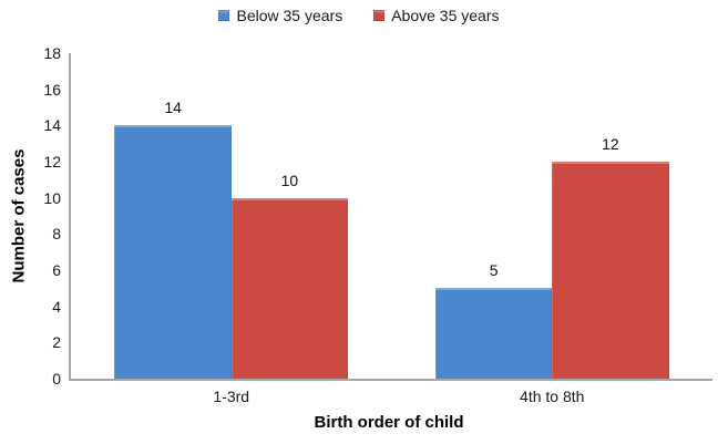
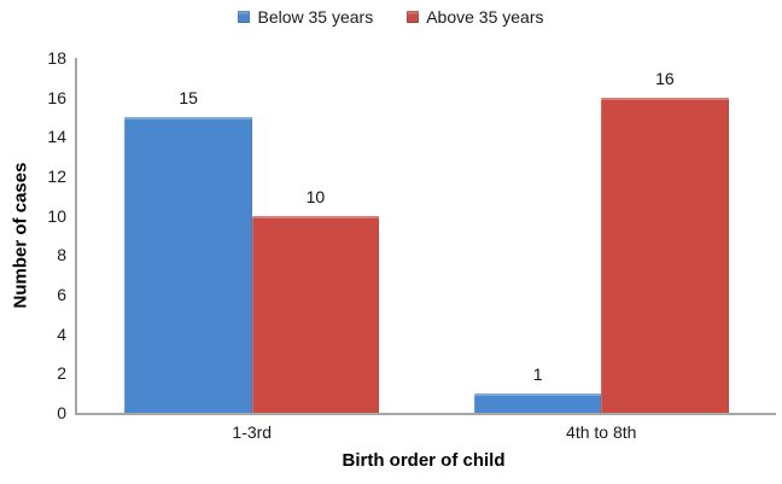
Below 35 years/1-3rd: 14 -> 15
Below 35 years/4th to 8th: 5 -> 1
Above 35 years/4th to 8th: 12 -> 16
